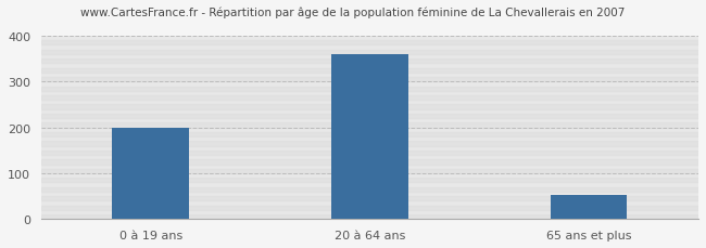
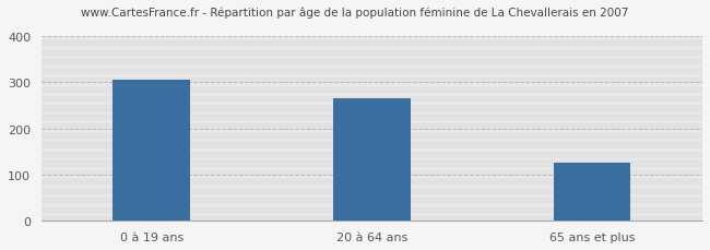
0 à 19 ans: 200 -> 305
20 à 64 ans: 360 -> 265
65 ans et plus: 52 -> 125
